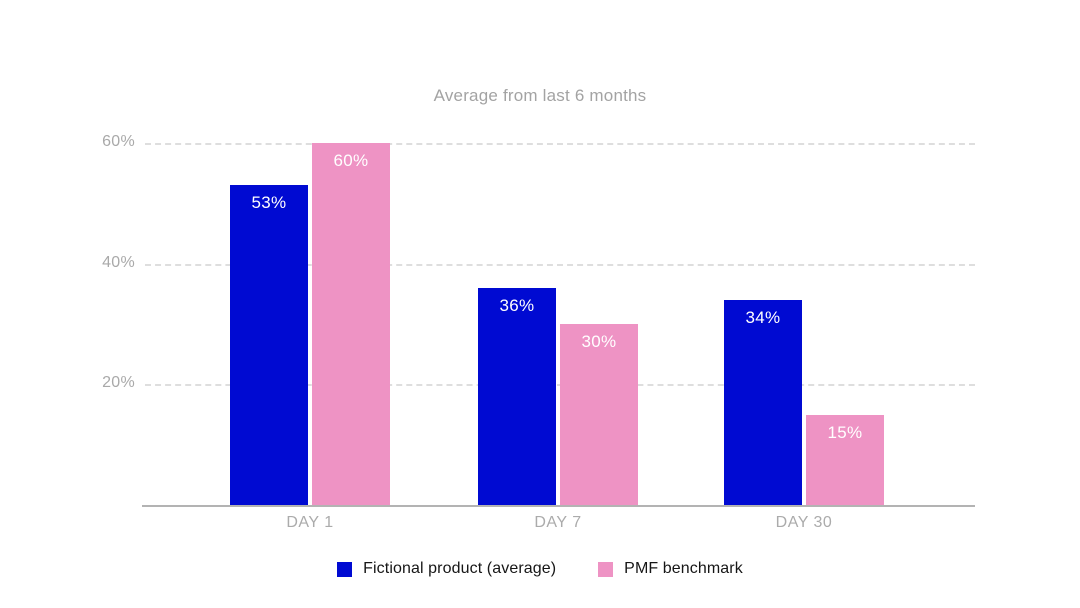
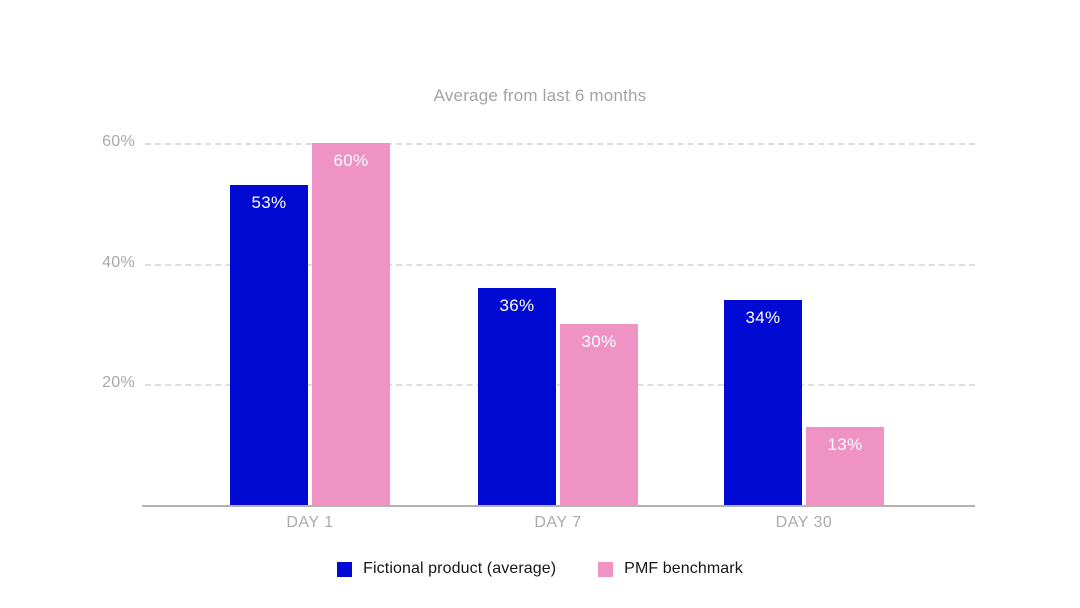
PMF benchmark/DAY 30: 15% -> 13%
